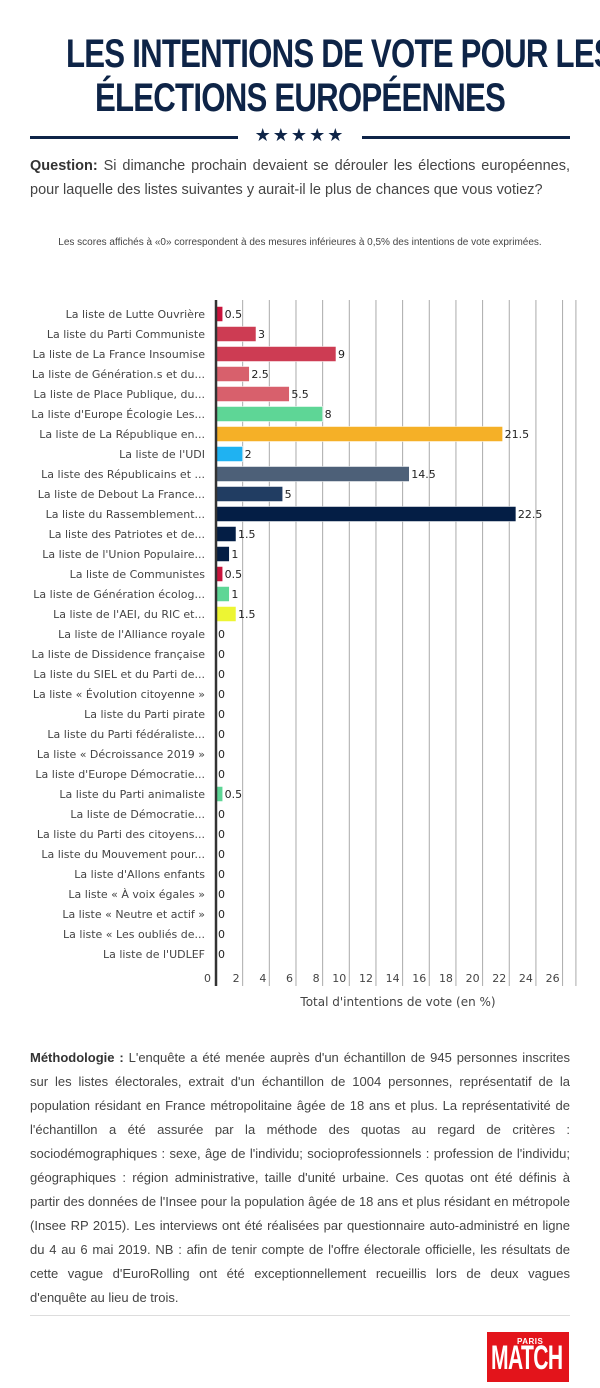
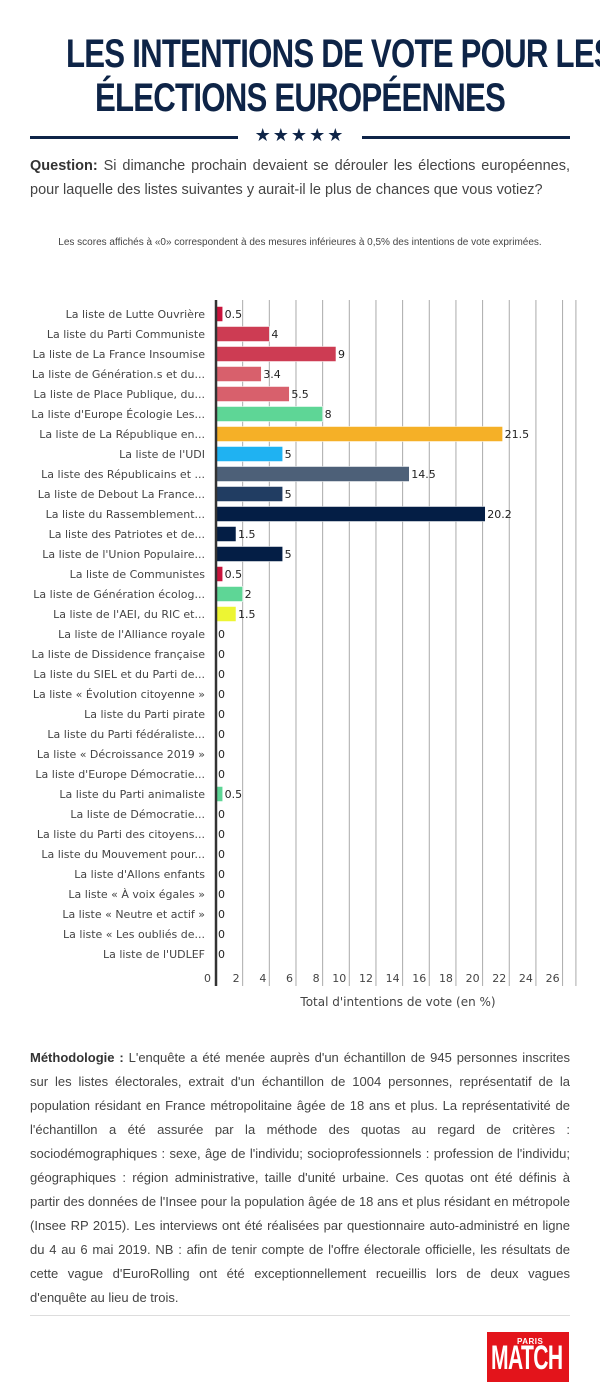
La liste du Parti Communiste: 3 -> 4
La liste de Génération.s et du...: 2.5 -> 3.4
La liste de l'UDI: 2 -> 5
La liste du Rassemblement...: 22.5 -> 20.2
La liste de l'Union Populaire...: 1 -> 5
La liste de Génération écolog...: 1 -> 2
